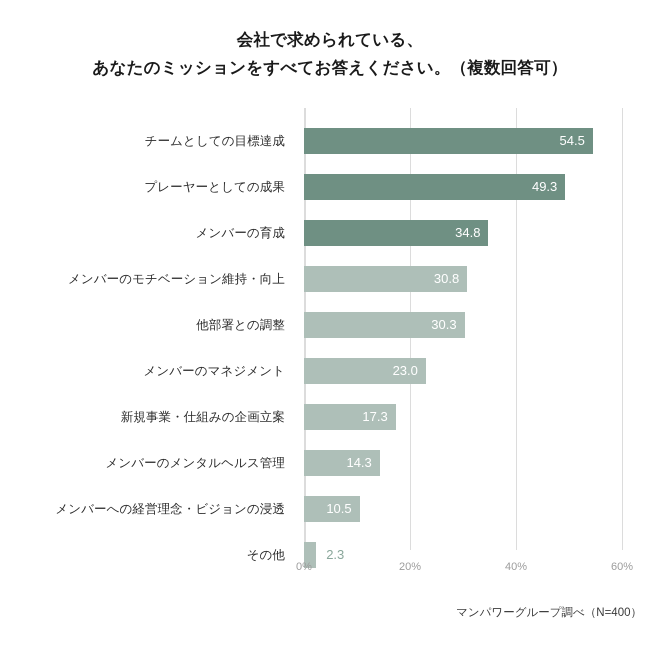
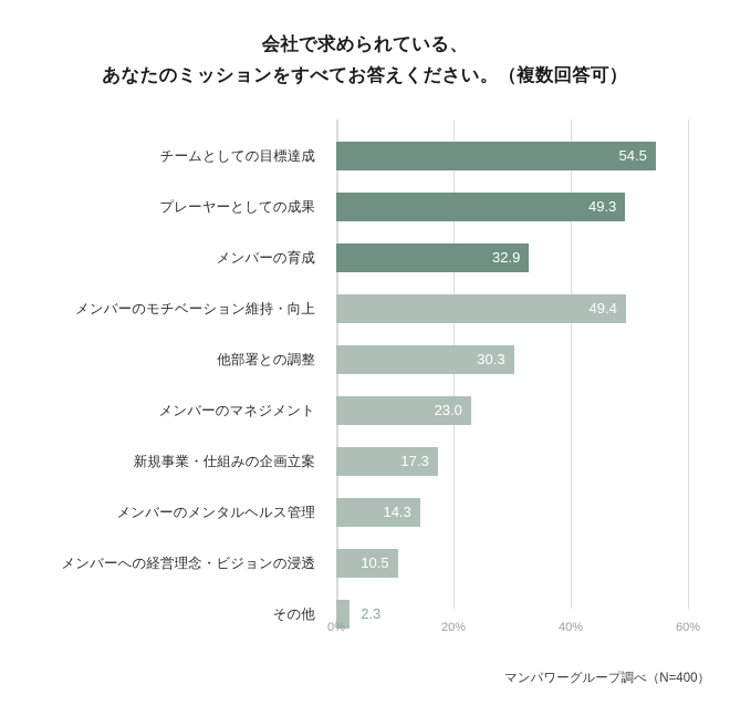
メンバーの育成: 34.8 -> 32.9
メンバーのモチベーション維持・向上: 30.8 -> 49.4
